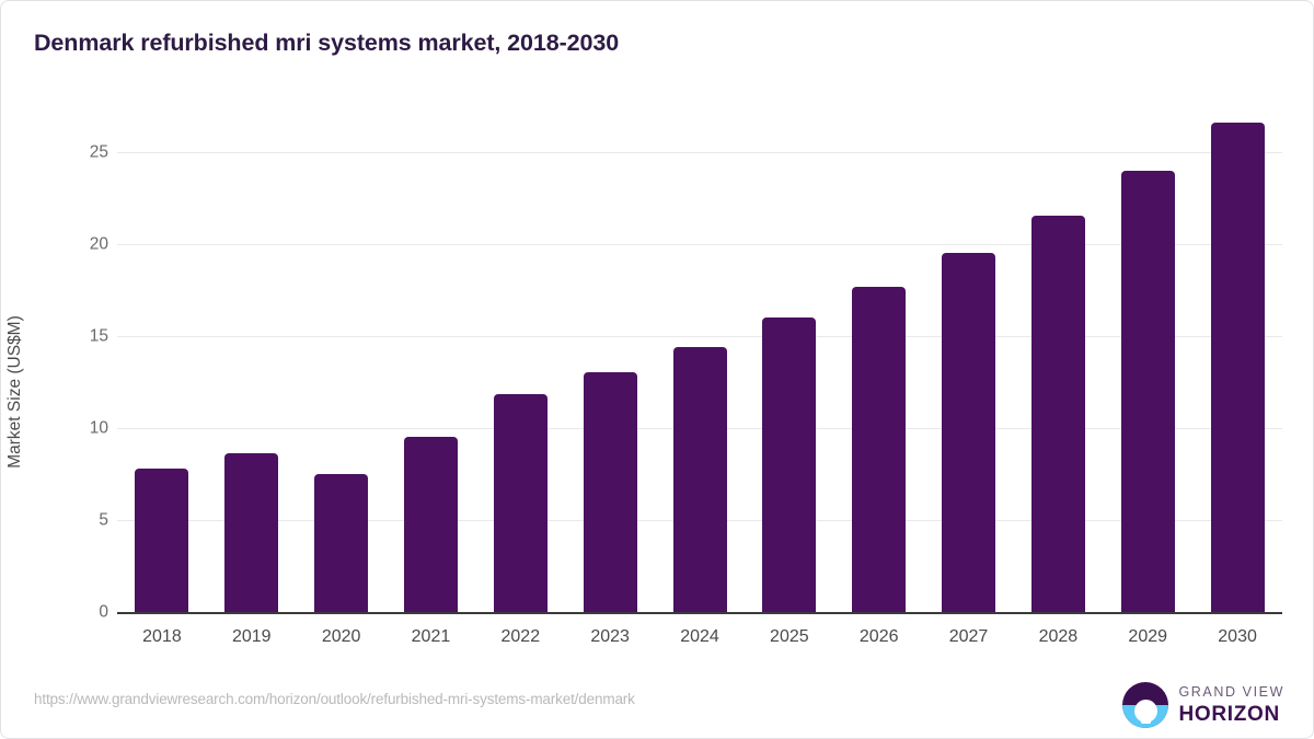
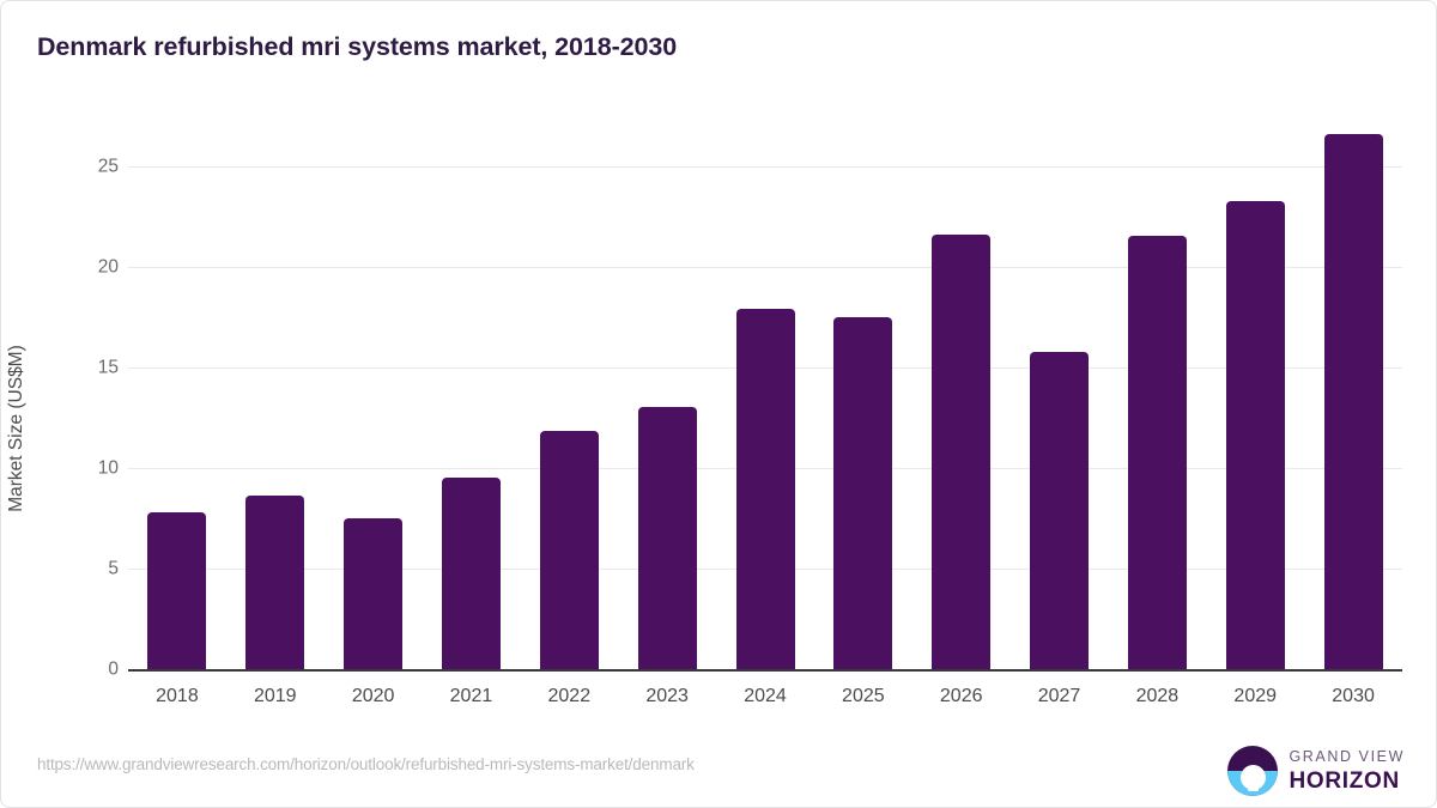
2024: 14.4 -> 17.9
2025: 16.0 -> 17.5
2026: 17.6 -> 21.6
2027: 19.6 -> 15.8
2029: 24.0 -> 23.3
